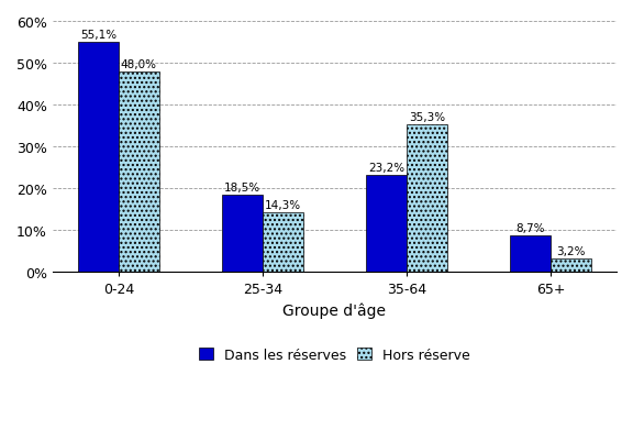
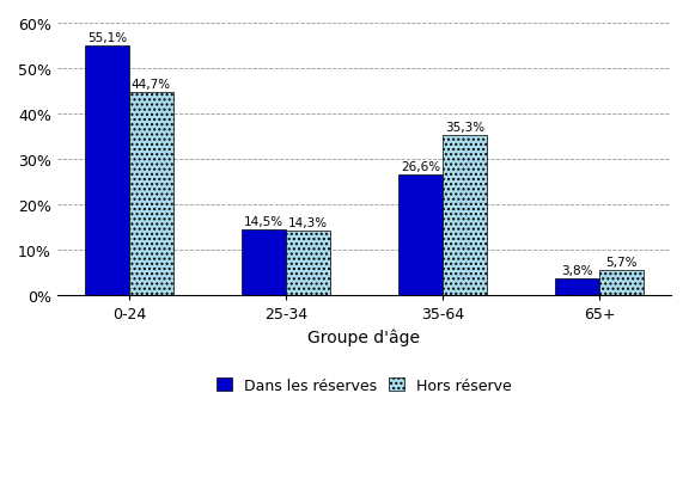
Hors réserve/0-24: 48,0% -> 44,7%
Dans les réserves/25-34: 18,5% -> 14,5%
Dans les réserves/35-64: 23,2% -> 26,6%
Dans les réserves/65+: 8,7% -> 3,8%
Hors réserve/65+: 3,2% -> 5,7%
